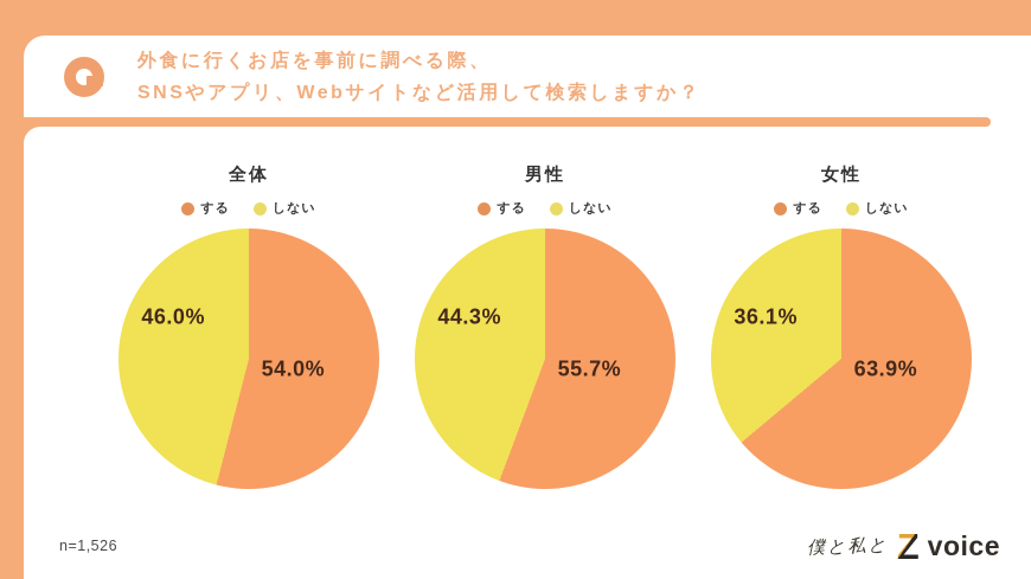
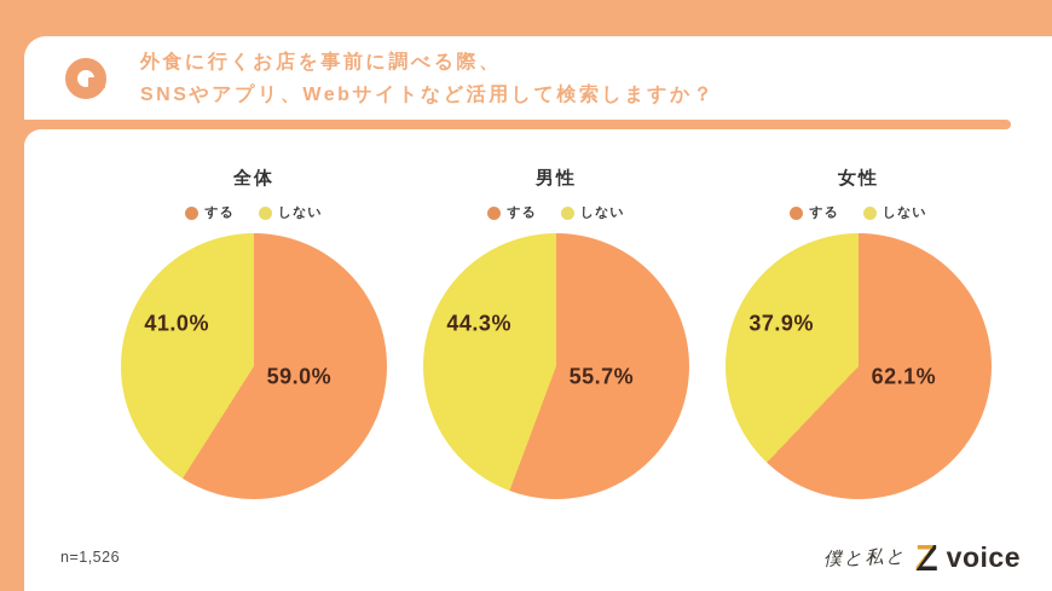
全体/する: 54.0% -> 59.0%
全体/しない: 46.0% -> 41.0%
女性/する: 63.9% -> 62.1%
女性/しない: 36.1% -> 37.9%
